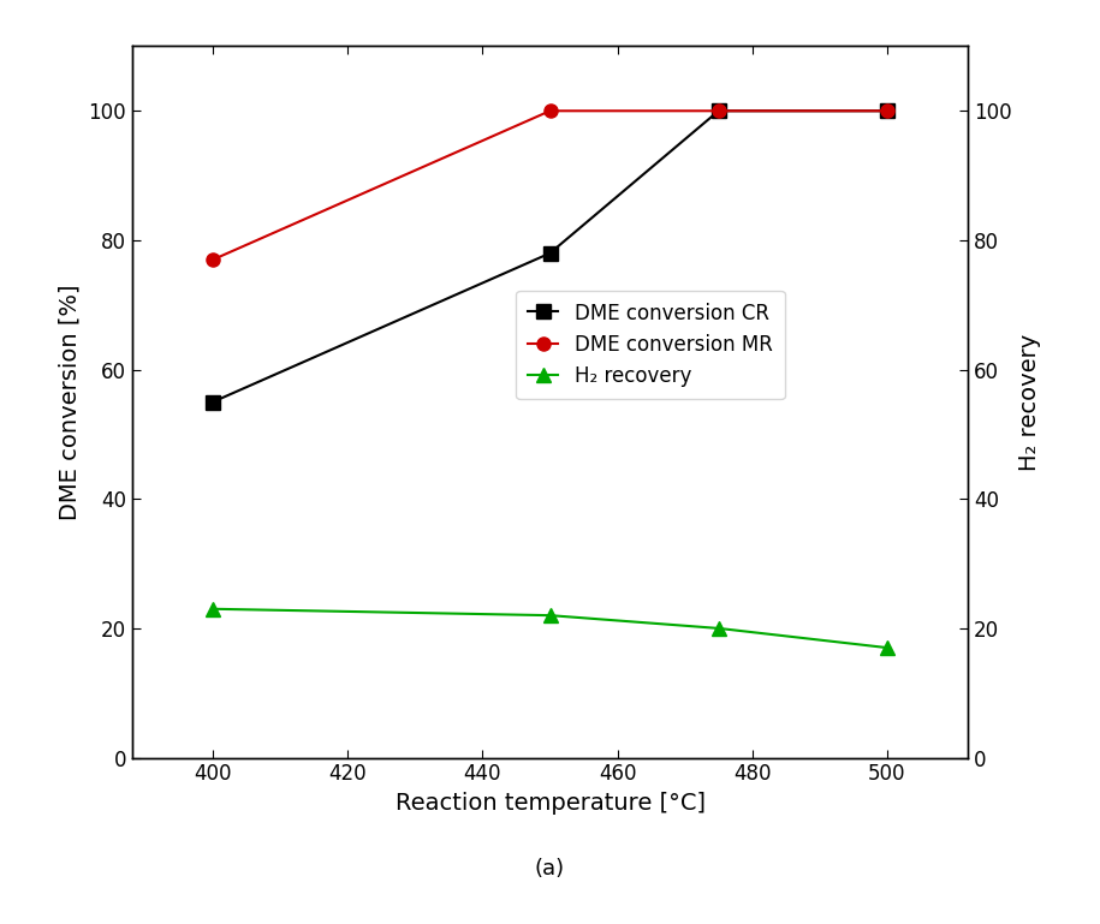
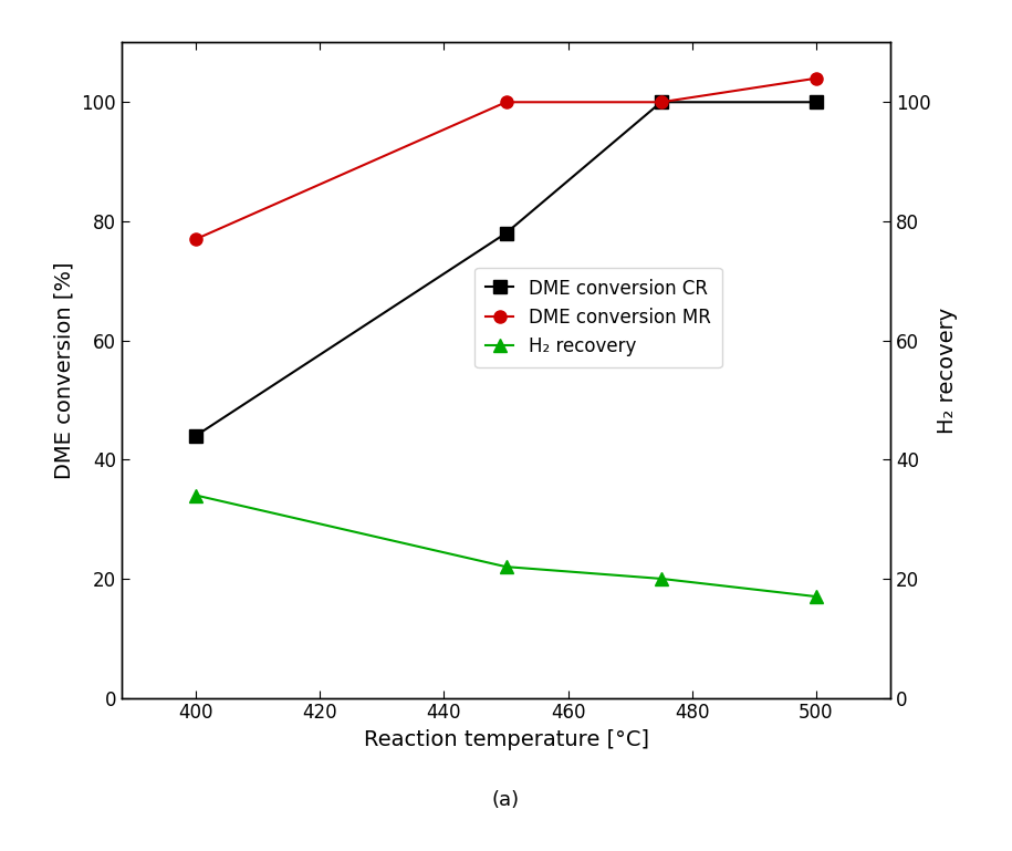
DME conversion CR/400: 55 -> 44
H₂ recovery/400: 23 -> 34
DME conversion MR/500: 100 -> 104
